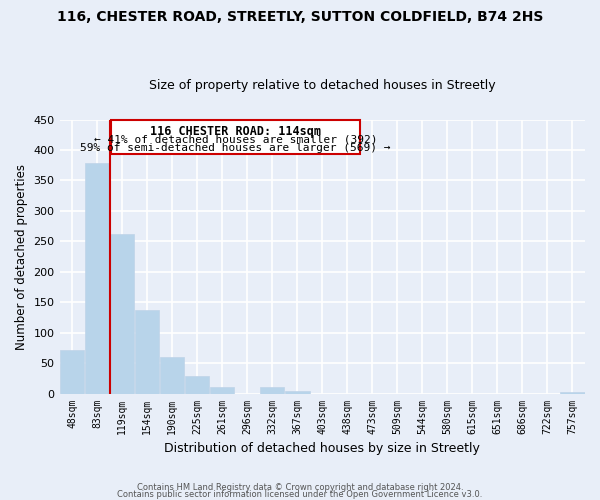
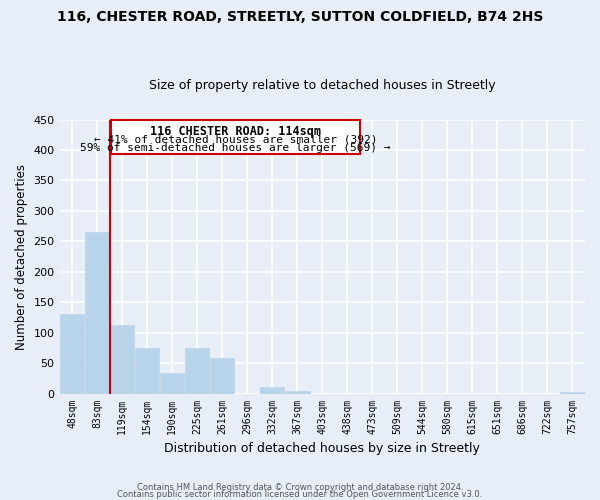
48sqm: 72 -> 130
83sqm: 378 -> 266
119sqm: 262 -> 112
154sqm: 137 -> 74
190sqm: 60 -> 34
225sqm: 29 -> 74
261sqm: 10 -> 58
